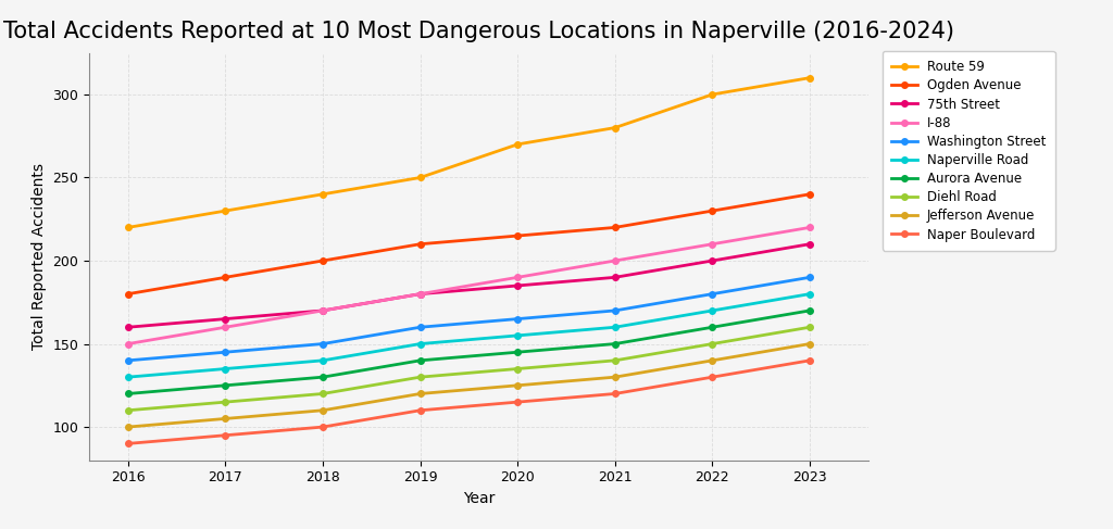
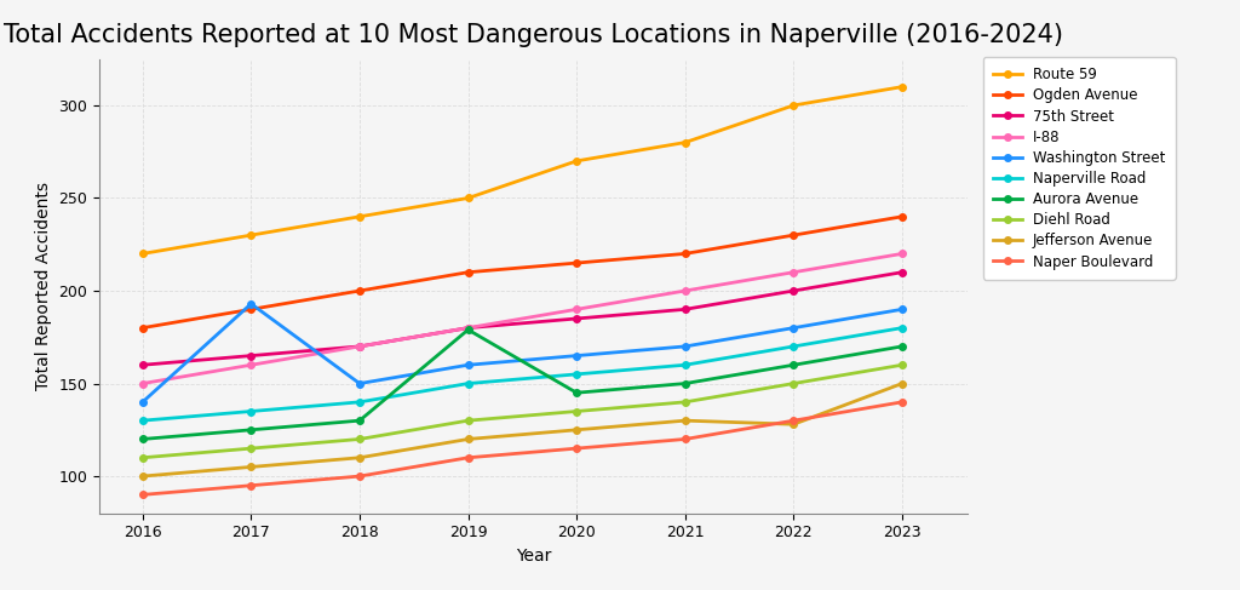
Washington Street/2017: 145 -> 193
Aurora Avenue/2019: 140 -> 179
Jefferson Avenue/2022: 140 -> 128
